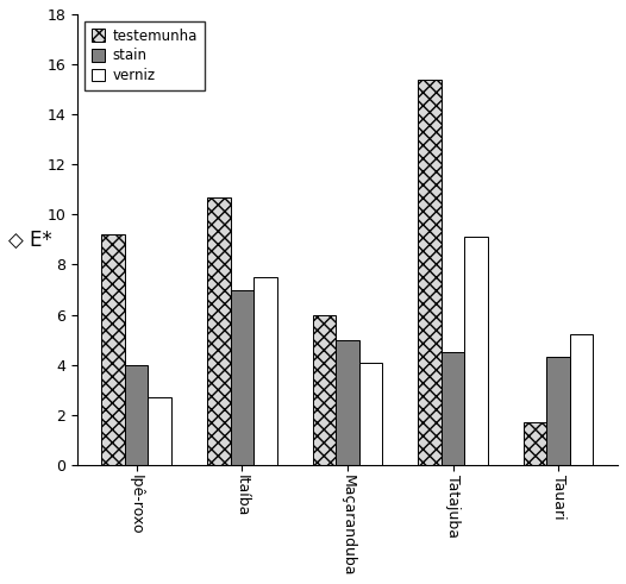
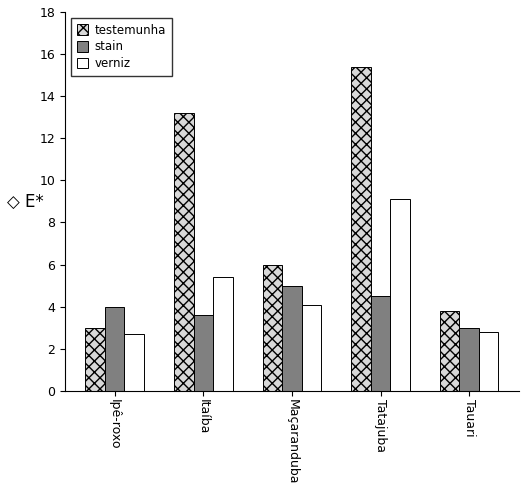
testemunha/Ipê-roxo: 9.2 -> 3.0
testemunha/Itaíba: 10.7 -> 13.2
stain/Itaíba: 7.0 -> 3.6
verniz/Itaíba: 7.5 -> 5.4
testemunha/Tauari: 1.7 -> 3.8
stain/Tauari: 4.3 -> 3.0
verniz/Tauari: 5.2 -> 2.8
